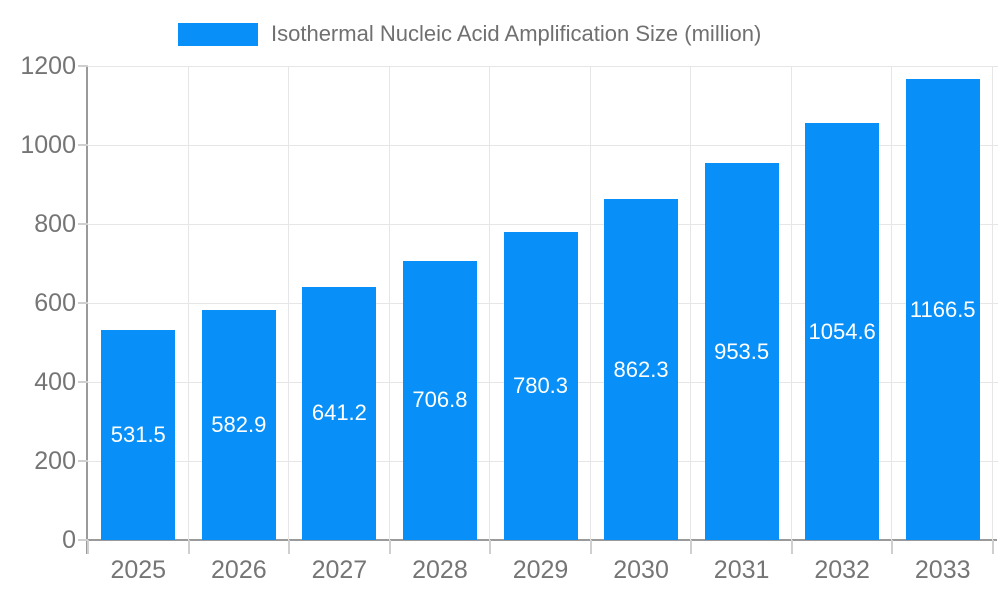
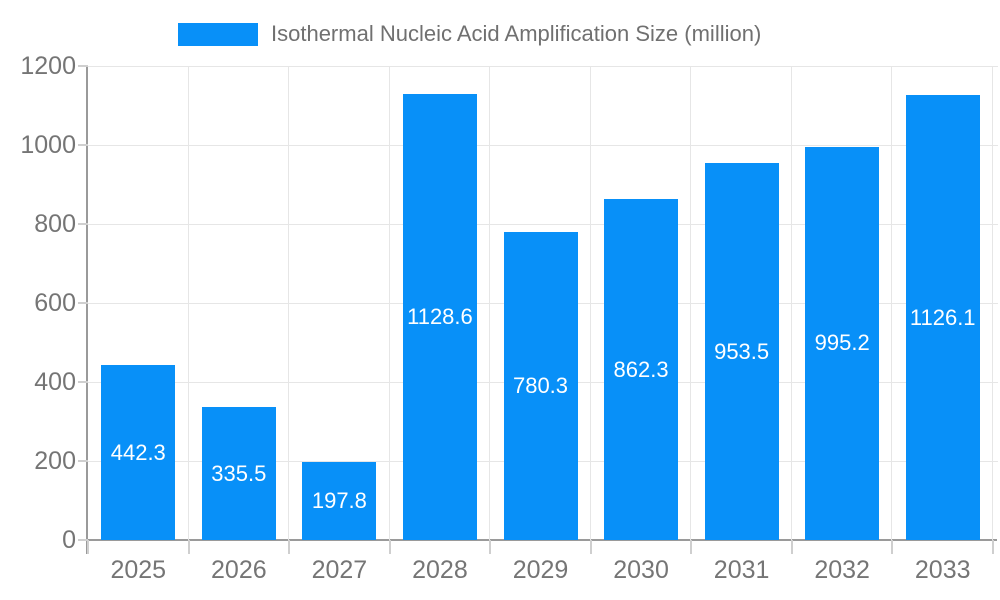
2025: 531.5 -> 442.3
2026: 582.9 -> 335.5
2027: 641.2 -> 197.8
2028: 706.8 -> 1128.6
2032: 1054.6 -> 995.2
2033: 1166.5 -> 1126.1
